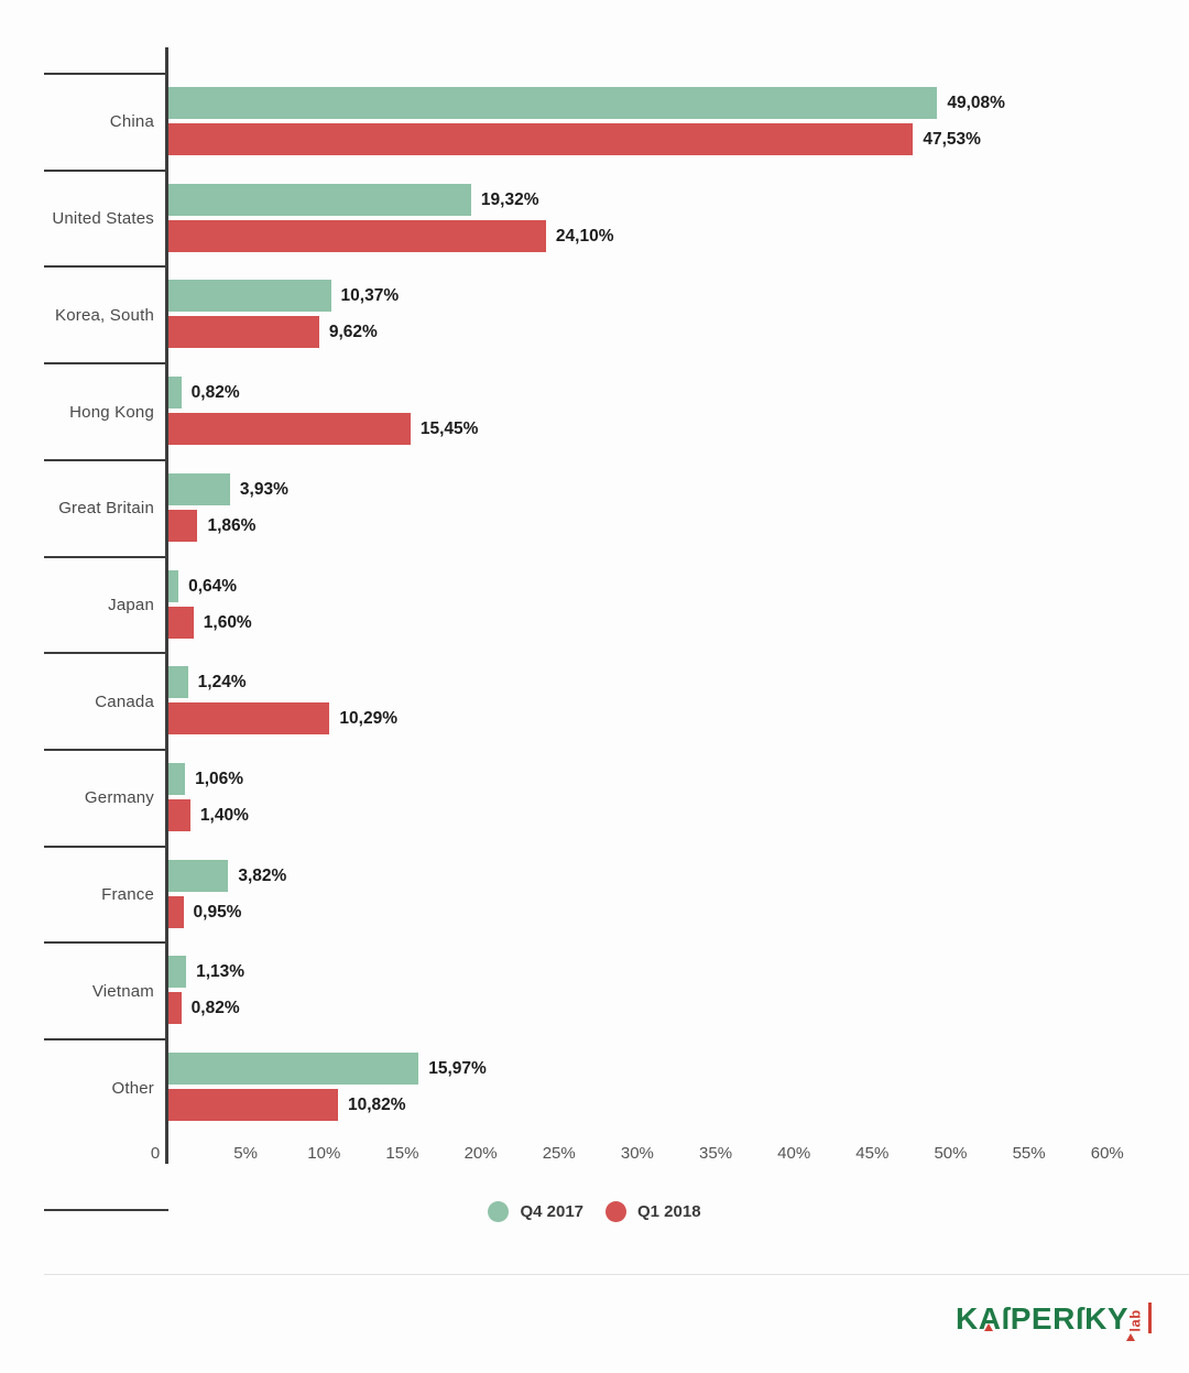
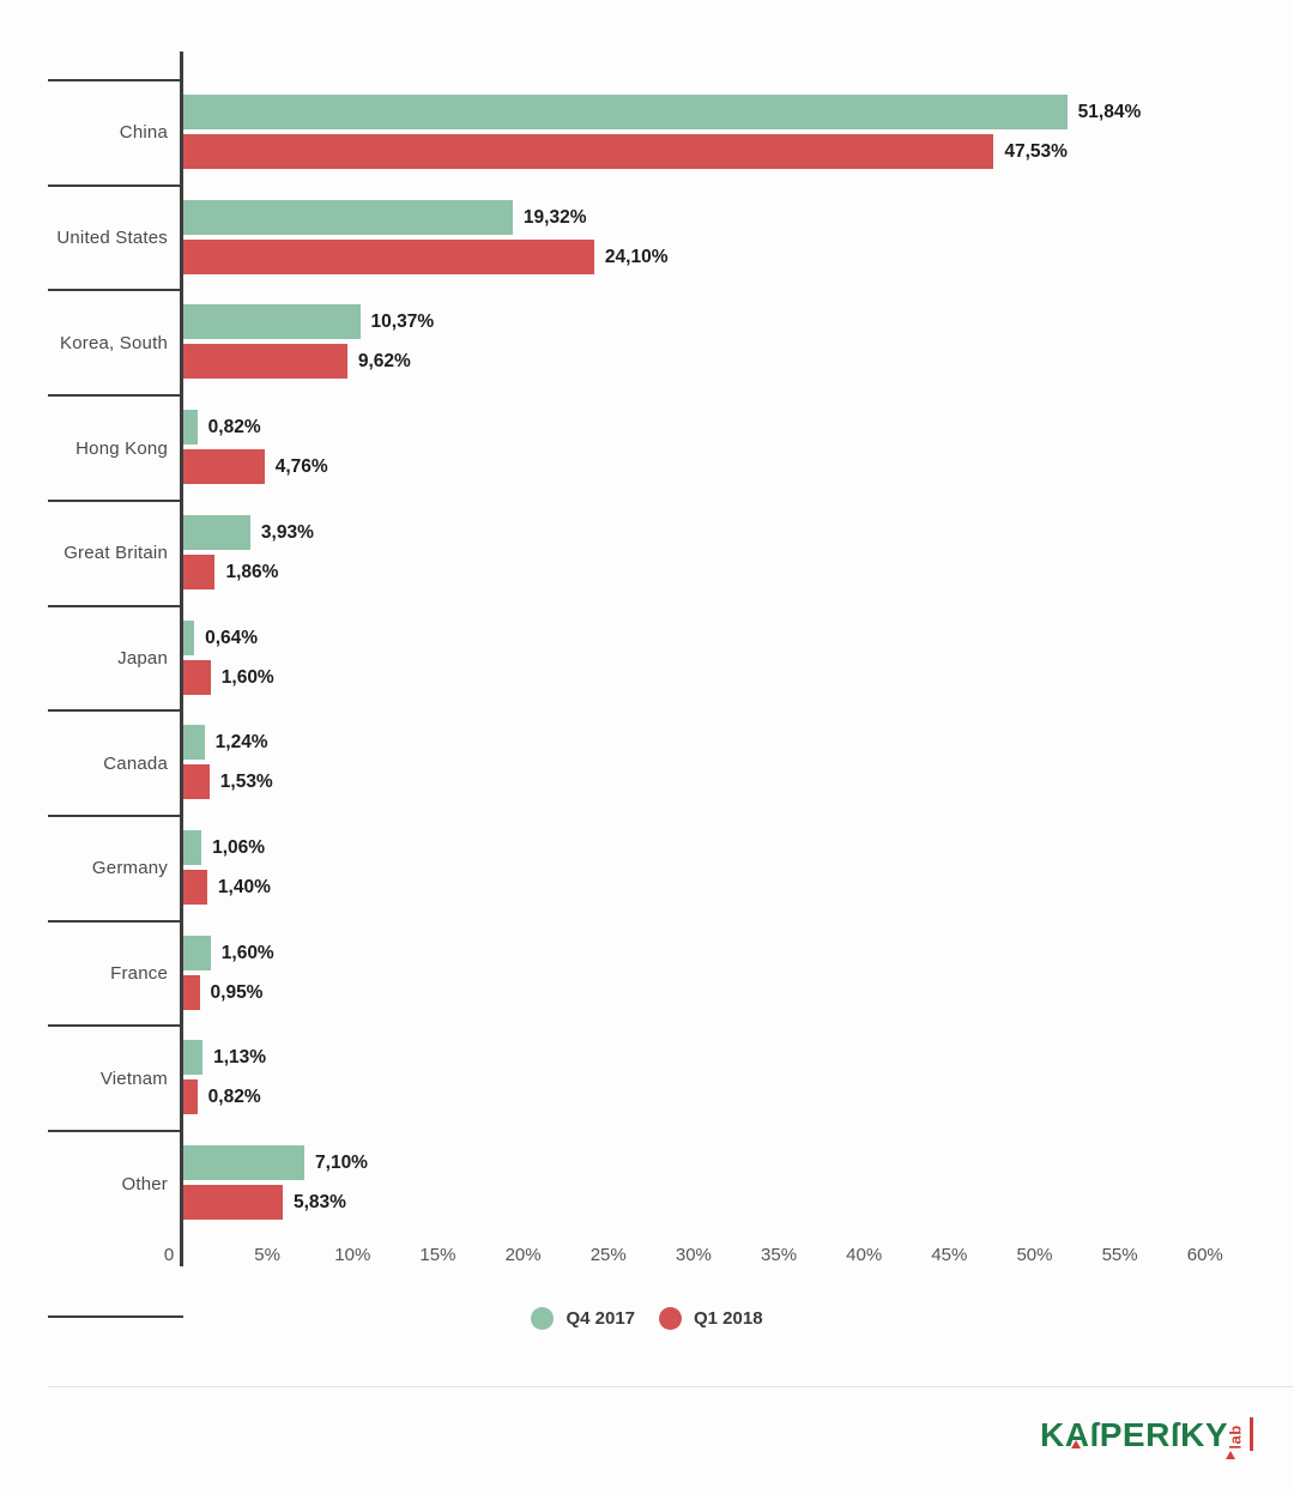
Q4 2017/China: 49,08% -> 51,84%
Q1 2018/Hong Kong: 15,45% -> 4,76%
Q1 2018/Canada: 10,29% -> 1,53%
Q4 2017/France: 3,82% -> 1,60%
Q4 2017/Other: 15,97% -> 7,10%
Q1 2018/Other: 10,82% -> 5,83%
